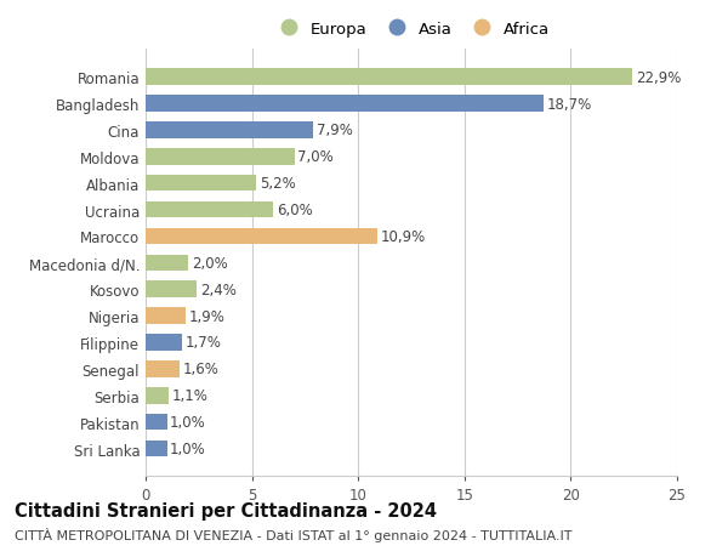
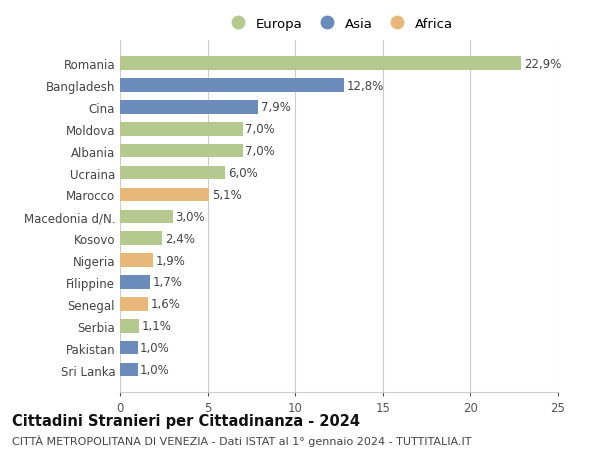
Bangladesh: 18,7% -> 12,8%
Albania: 5,2% -> 7,0%
Marocco: 10,9% -> 5,1%
Macedonia d/N.: 2,0% -> 3,0%
